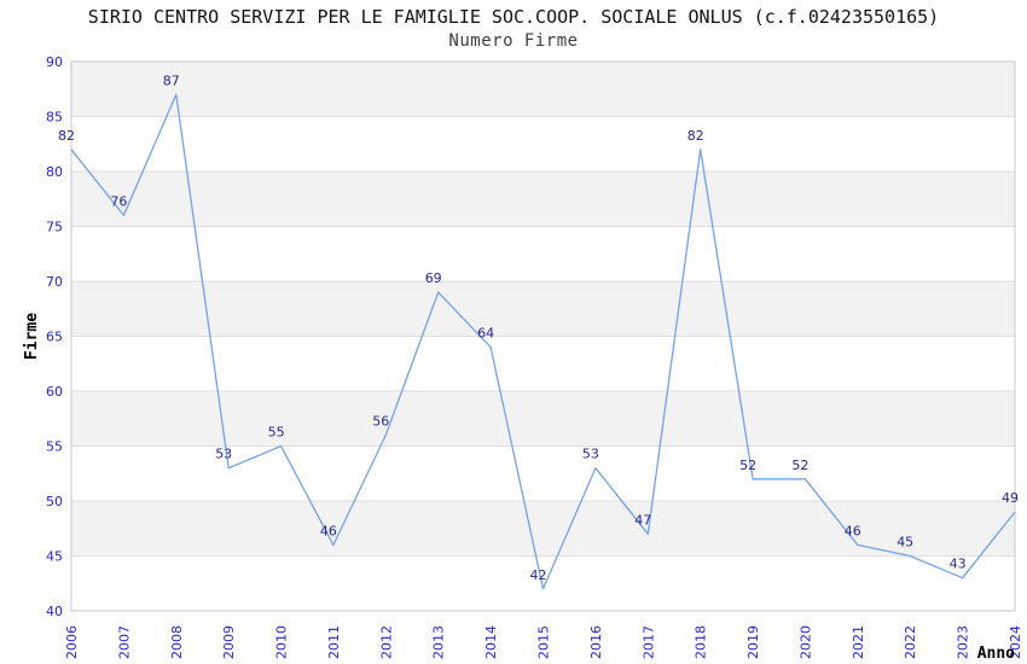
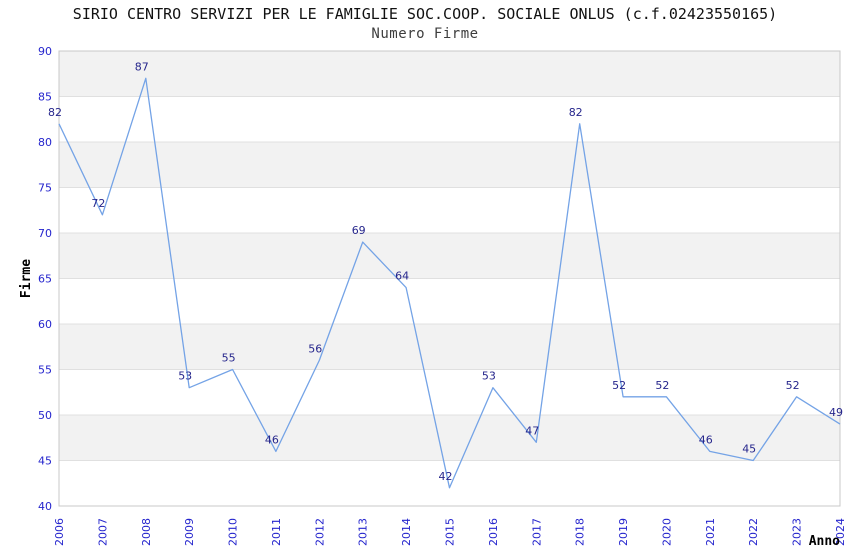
2007: 76 -> 72
2023: 43 -> 52
